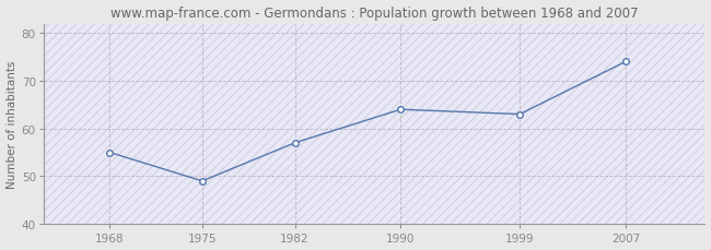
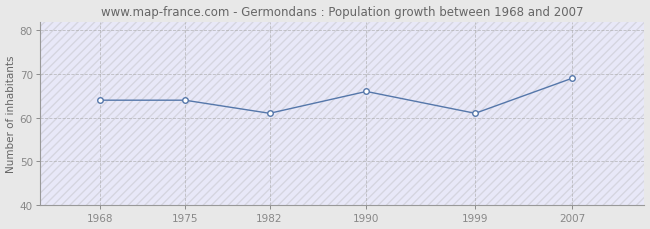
1968: 55 -> 64
1975: 49 -> 64
1982: 57 -> 61
1990: 64 -> 66
1999: 63 -> 61
2007: 74 -> 69
